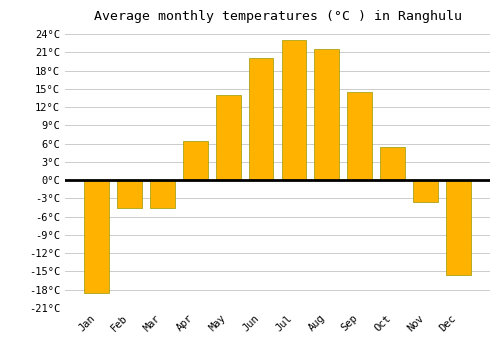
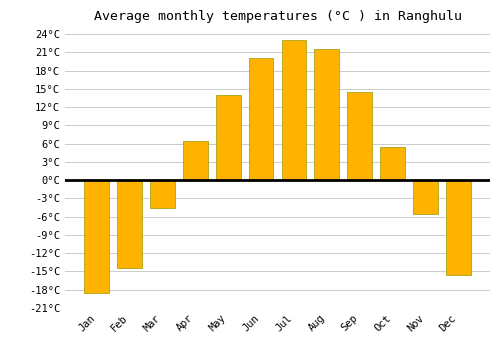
Feb: -4.6°C -> -14.5°C
Nov: -3.6°C -> -5.5°C
